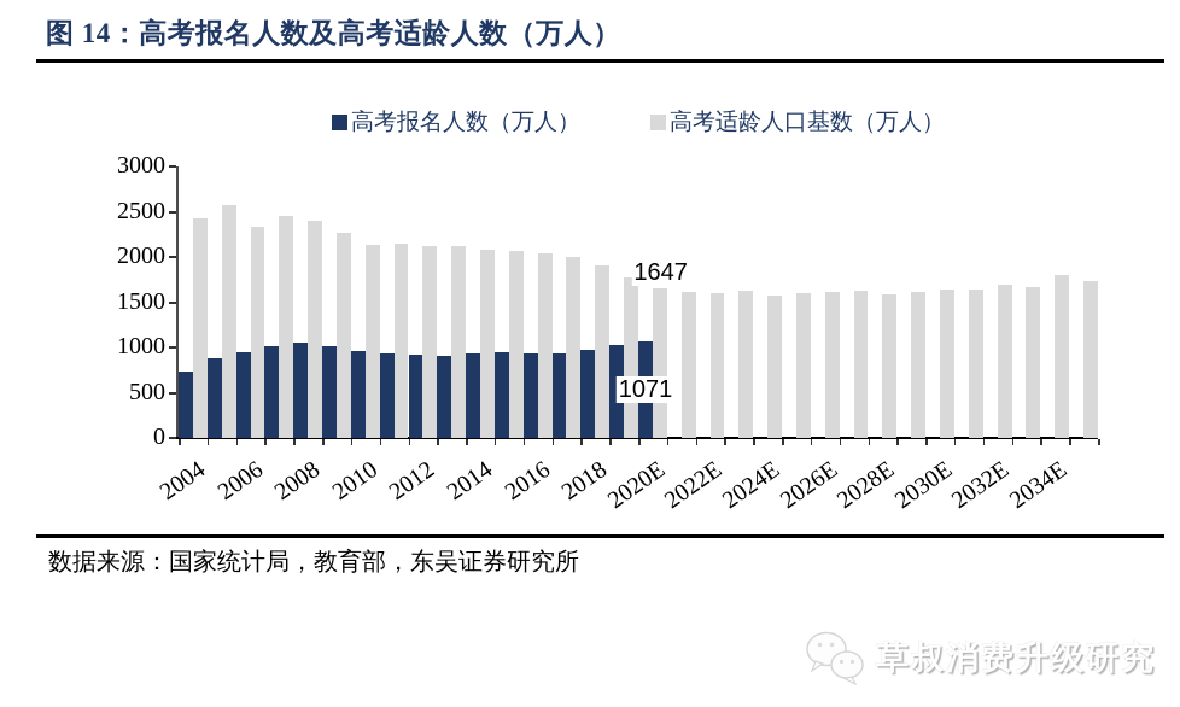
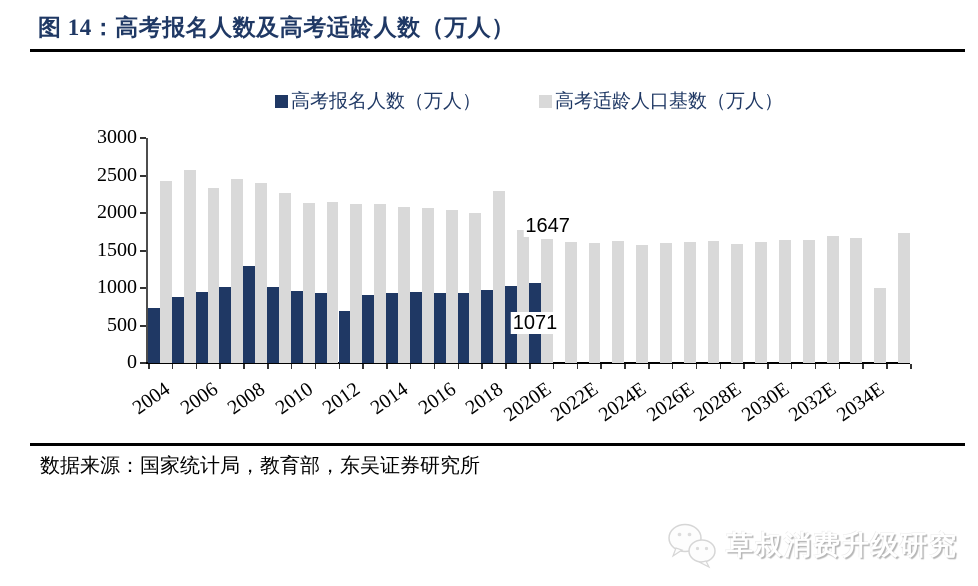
高考报名人数（万人）/2008: 1000 -> 1300
高考报名人数（万人）/2012: 900 -> 700
高考适龄人口基数（万人）/2018: 1900 -> 2300
高考适龄人口基数（万人）/2034E: 1800 -> 1000
